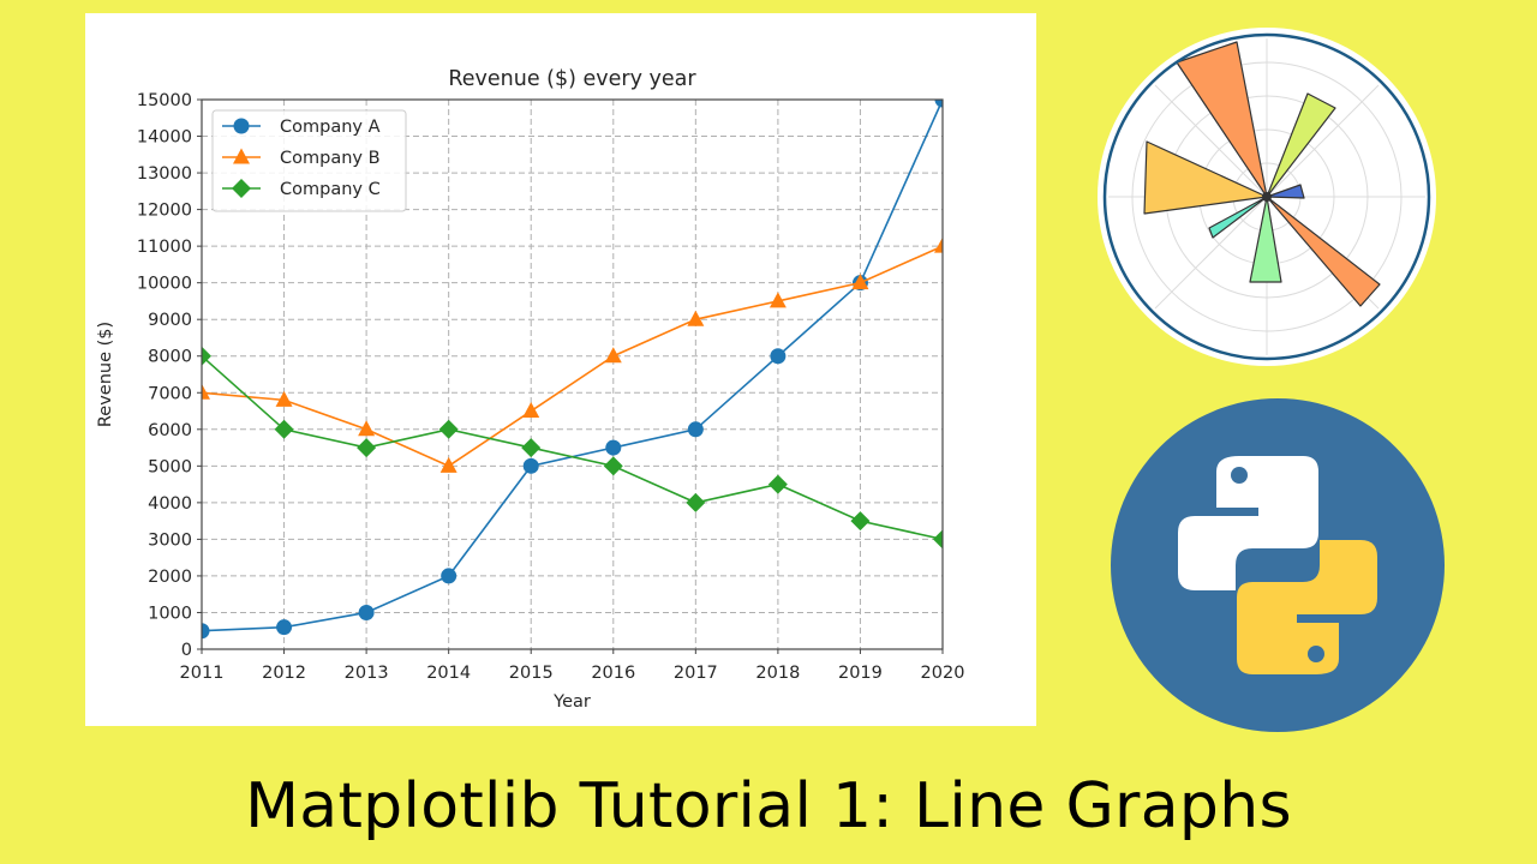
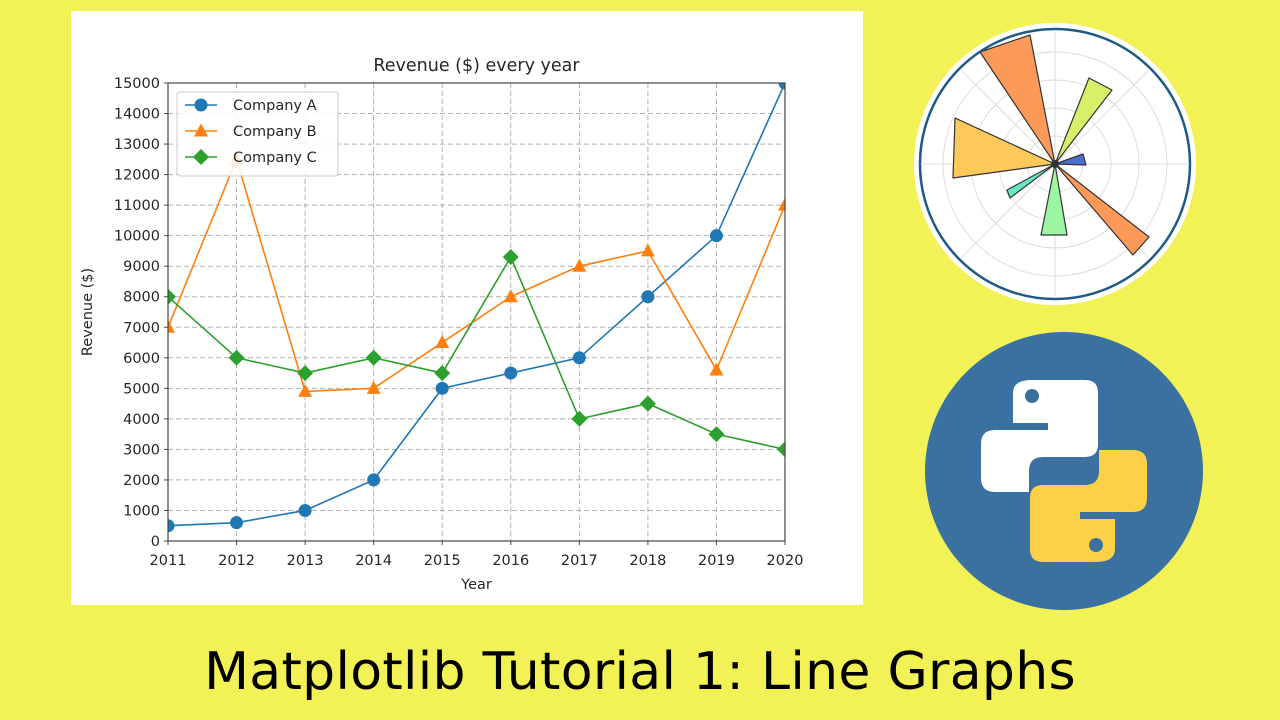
Company B/2012: 6800 -> 12500
Company B/2013: 6000 -> 4900
Company C/2016: 5000 -> 9300
Company B/2019: 10000 -> 5600
